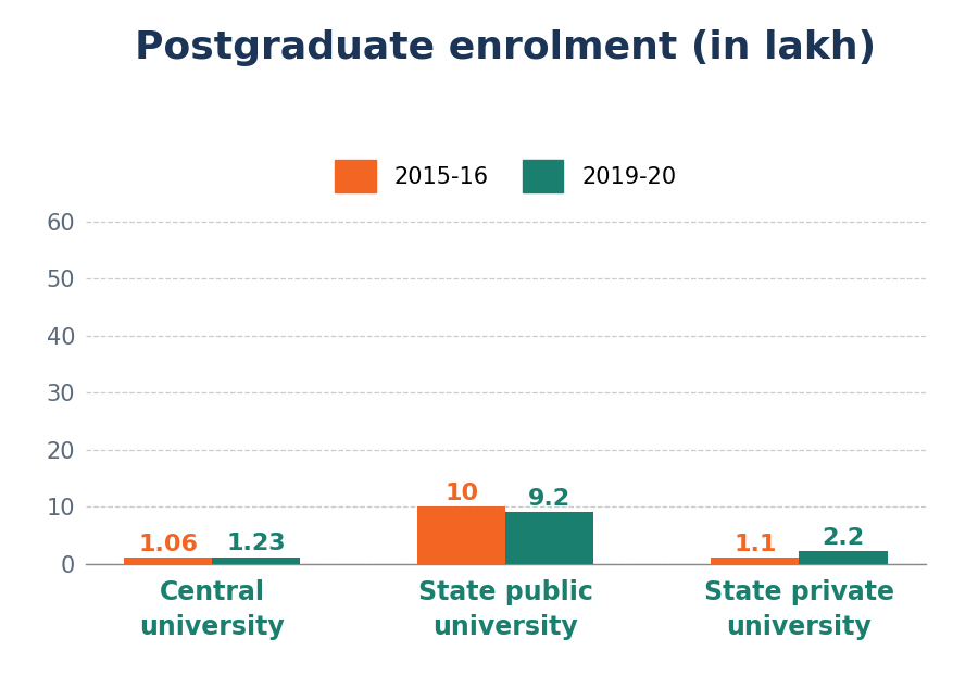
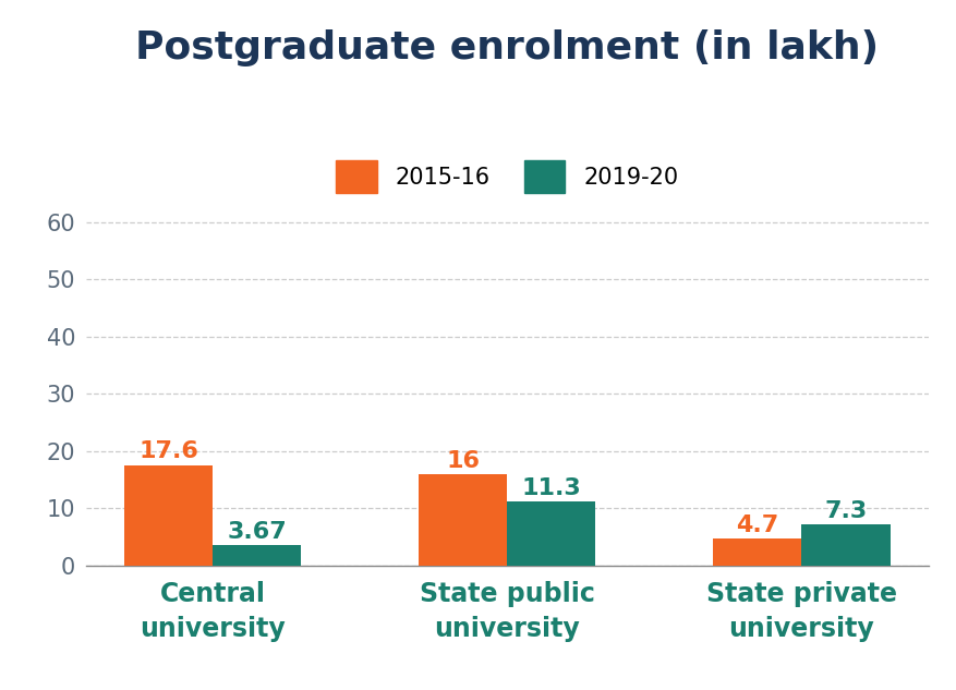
2015-16/Central university: 1.06 -> 17.6
2019-20/Central university: 1.23 -> 3.67
2015-16/State public university: 10 -> 16
2019-20/State public university: 9.2 -> 11.3
2015-16/State private university: 1.1 -> 4.7
2019-20/State private university: 2.2 -> 7.3
